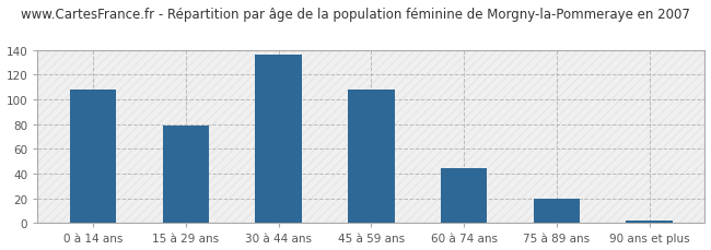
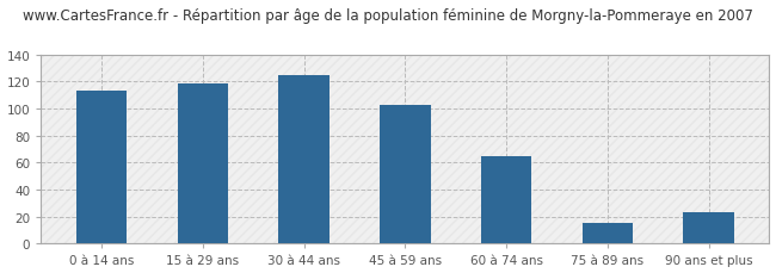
0 à 14 ans: 108 -> 113
15 à 29 ans: 79 -> 118
30 à 44 ans: 136 -> 125
45 à 59 ans: 108 -> 103
60 à 74 ans: 44 -> 65
75 à 89 ans: 20 -> 15
90 ans et plus: 2 -> 23
